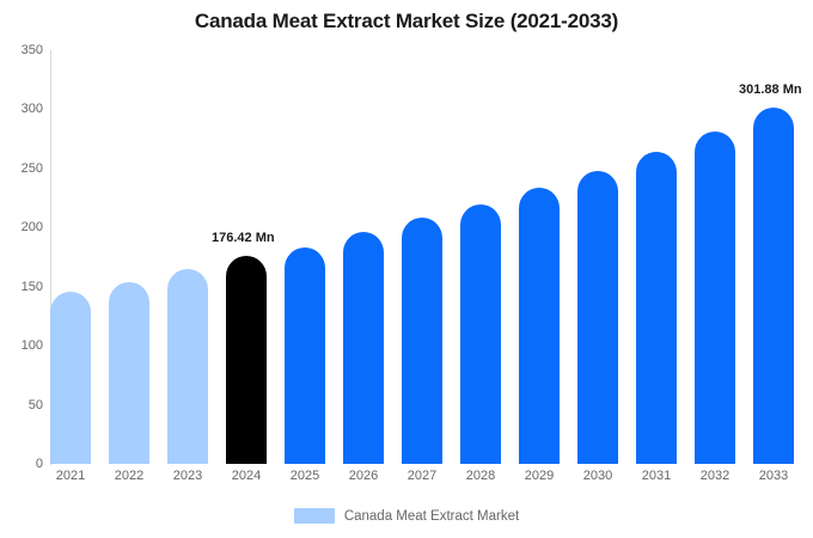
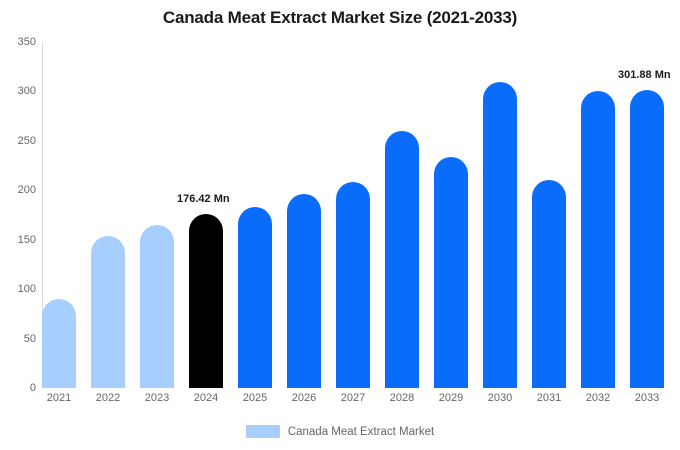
2021: 150 -> 90
2028: 220 -> 260
2030: 250 -> 310
2031: 260 -> 210
2032: 280 -> 300
